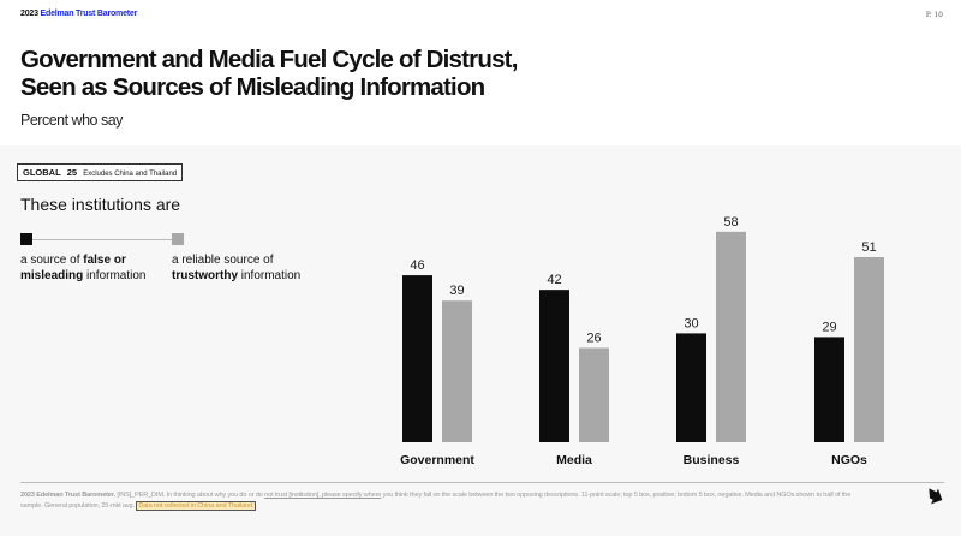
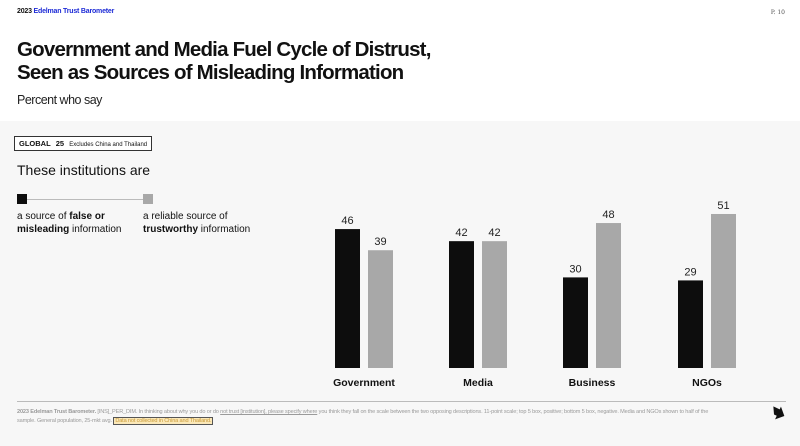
a reliable source of trustworthy information/Media: 26 -> 42
a reliable source of trustworthy information/Business: 58 -> 48
